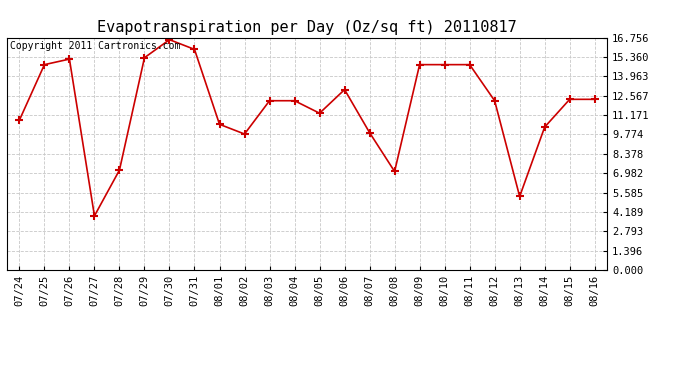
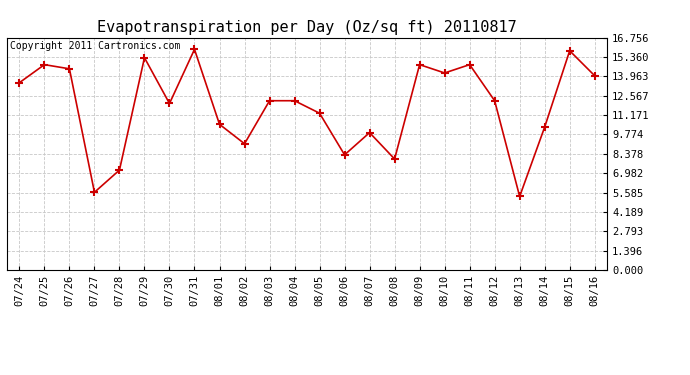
07/24: 10.8 -> 13.5
07/26: 15.2 -> 14.5
07/27: 3.9 -> 5.6
07/30: 16.6 -> 12.0
08/02: 9.8 -> 9.1
08/06: 13.0 -> 8.3
08/08: 7.1 -> 8.0
08/10: 14.8 -> 14.2
08/15: 12.3 -> 15.8
08/16: 12.3 -> 14.0
